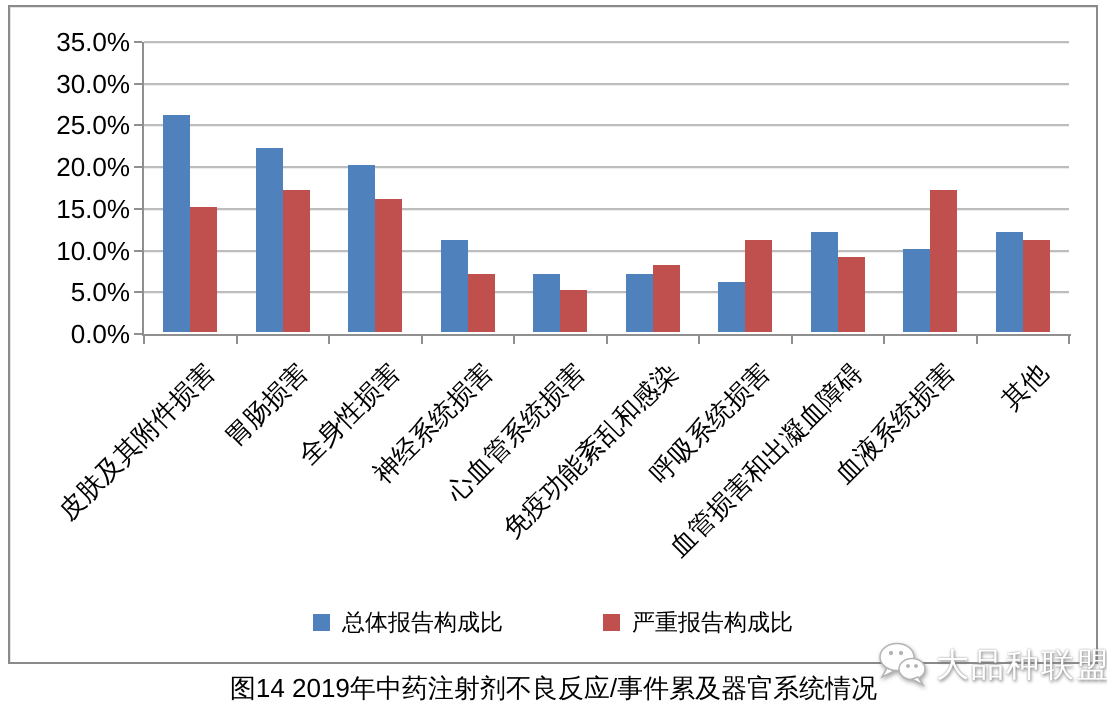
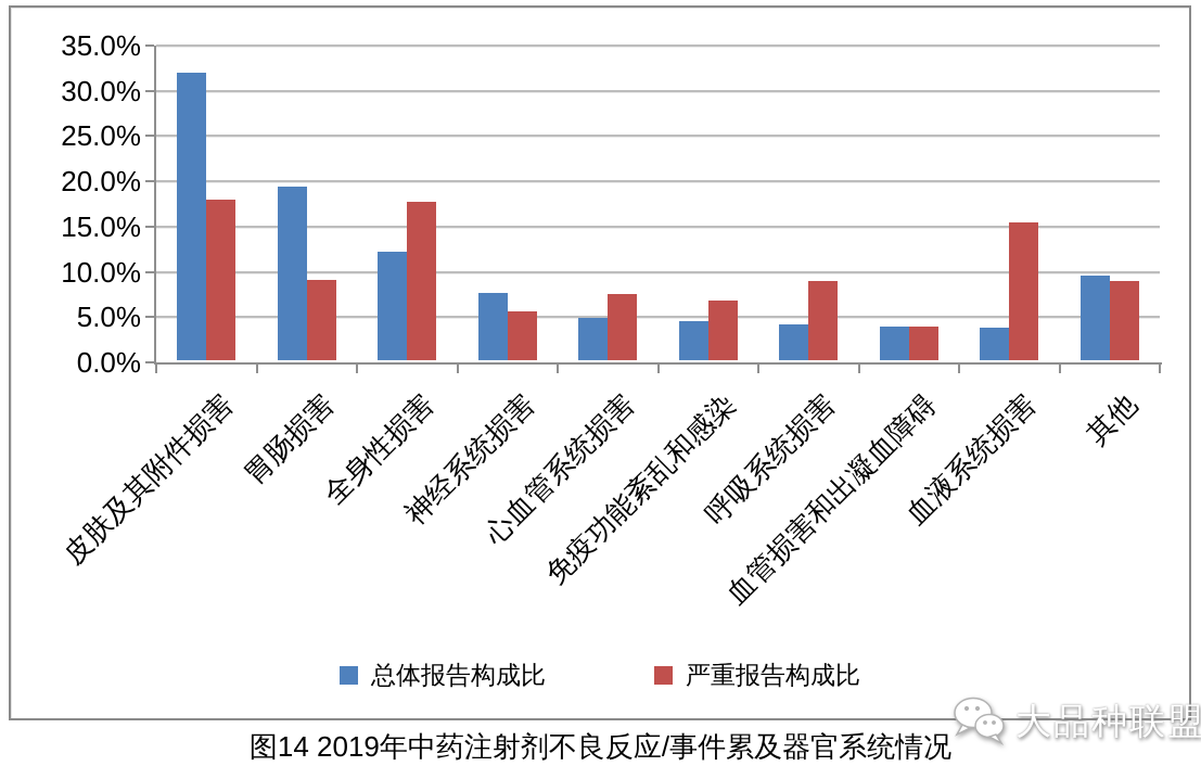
总体报告构成比/皮肤及其附件损害: 26% -> 32%
严重报告构成比/皮肤及其附件损害: 15% -> 18%
总体报告构成比/胃肠损害: 22% -> 19%
严重报告构成比/胃肠损害: 17% -> 9%
总体报告构成比/全身性损害: 20% -> 12%
严重报告构成比/全身性损害: 16% -> 18%
总体报告构成比/神经系统损害: 11% -> 7%
严重报告构成比/神经系统损害: 7% -> 5%
总体报告构成比/心血管系统损害: 7% -> 5%
严重报告构成比/心血管系统损害: 5% -> 7%
总体报告构成比/免疫功能紊乱和感染: 7% -> 4%
严重报告构成比/免疫功能紊乱和感染: 8% -> 7%
总体报告构成比/呼吸系统损害: 6% -> 4%
严重报告构成比/呼吸系统损害: 11% -> 9%
总体报告构成比/血管损害和出凝血障碍: 12% -> 4%
严重报告构成比/血管损害和出凝血障碍: 9% -> 4%
总体报告构成比/血液系统损害: 10% -> 4%
严重报告构成比/血液系统损害: 17% -> 15%
总体报告构成比/其他: 12% -> 9%
严重报告构成比/其他: 11% -> 9%
